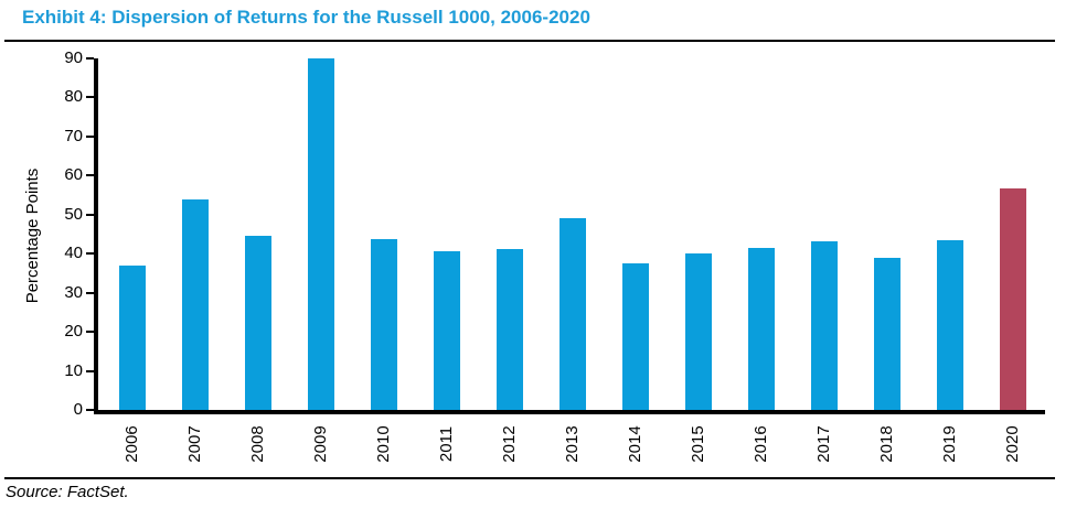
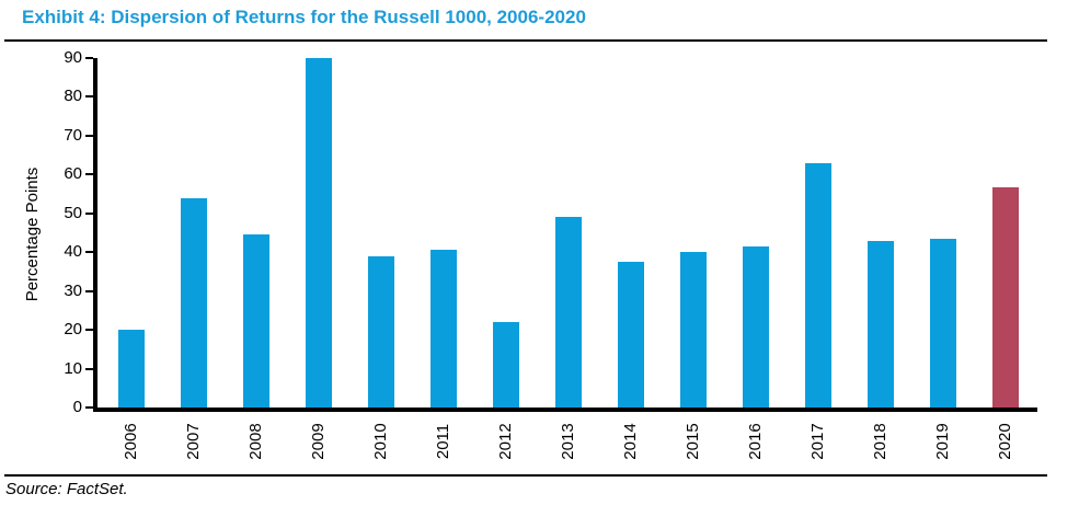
2006: 37 -> 20
2010: 44 -> 39
2012: 41 -> 22
2017: 43 -> 63
2018: 39 -> 43
